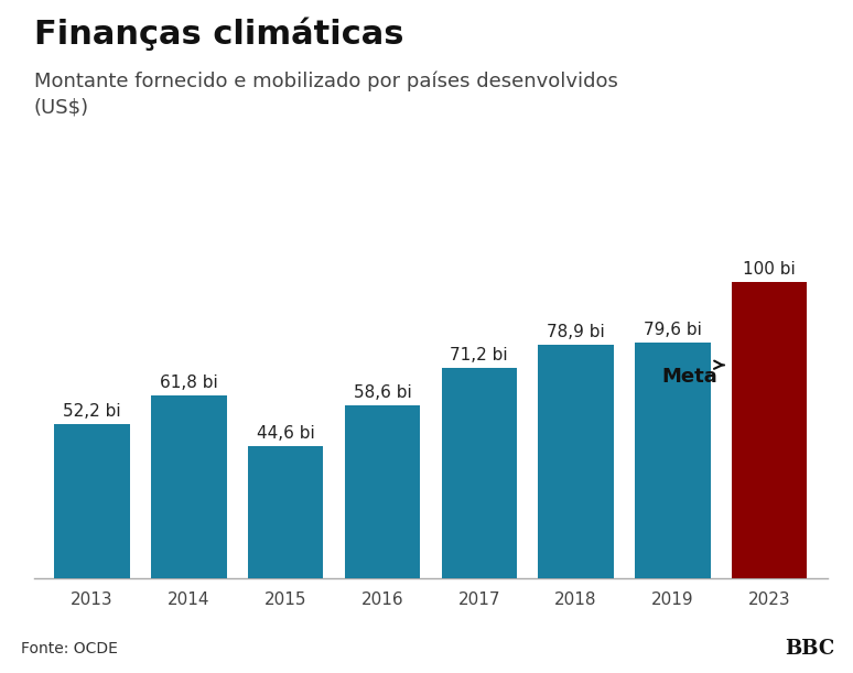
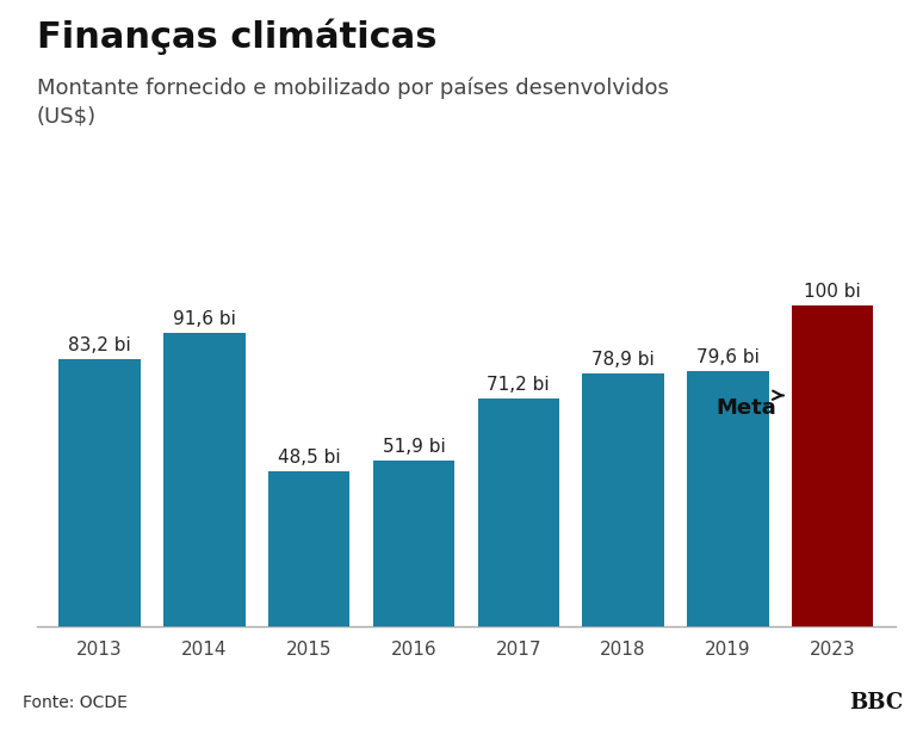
2013: 52,2 -> 83,2
2014: 61,8 -> 91,6
2015: 44,6 -> 48,5
2016: 58,6 -> 51,9
